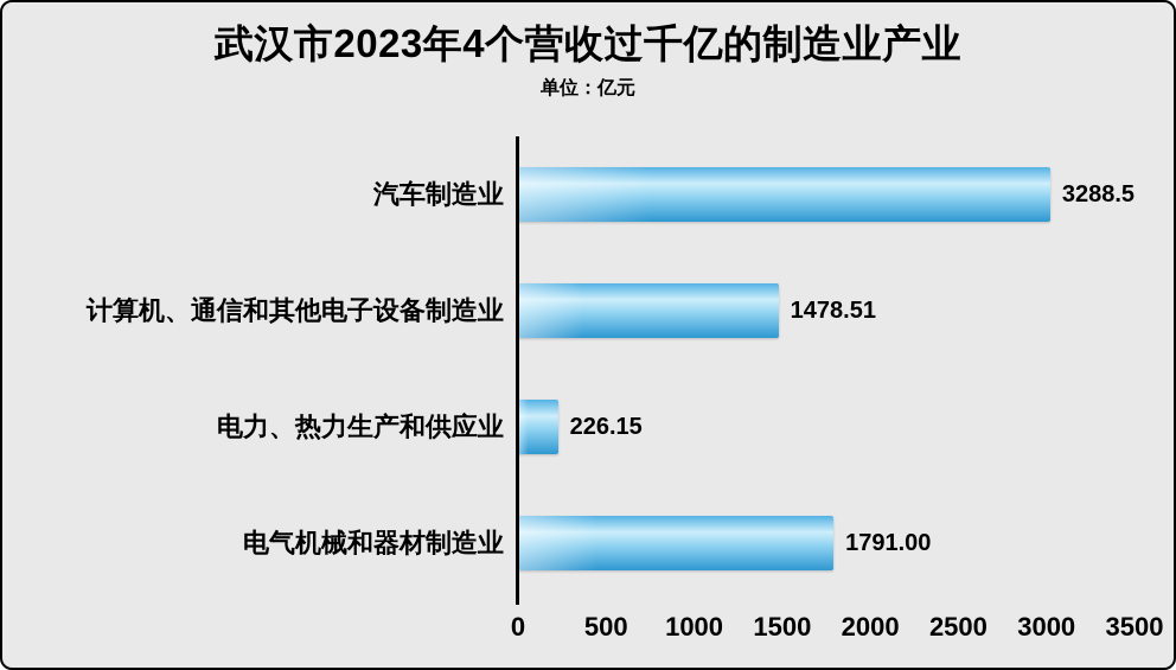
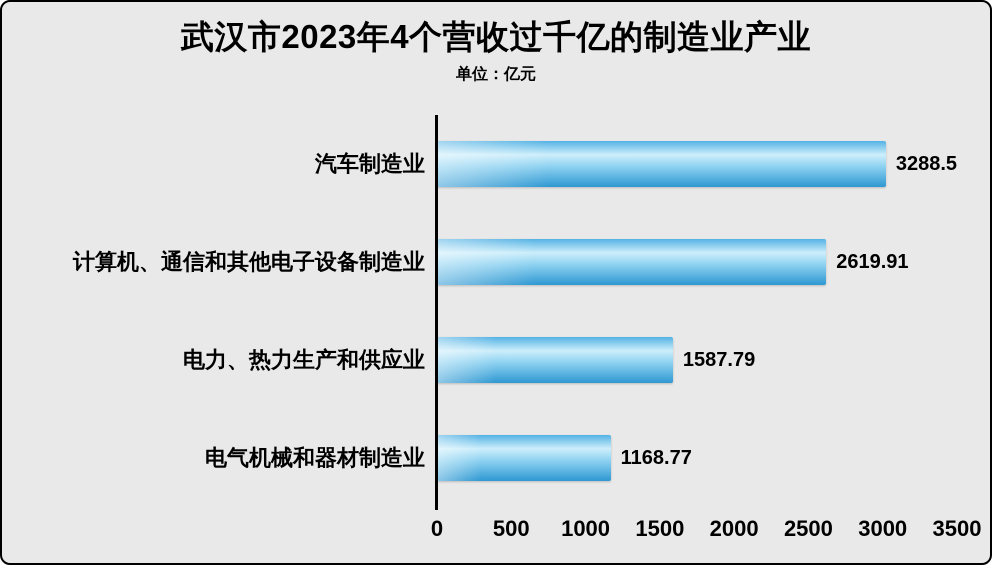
计算机、通信和其他电子设备制造业: 1478.51 -> 2619.91
电力、热力生产和供应业: 226.15 -> 1587.79
电气机械和器材制造业: 1791.00 -> 1168.77
